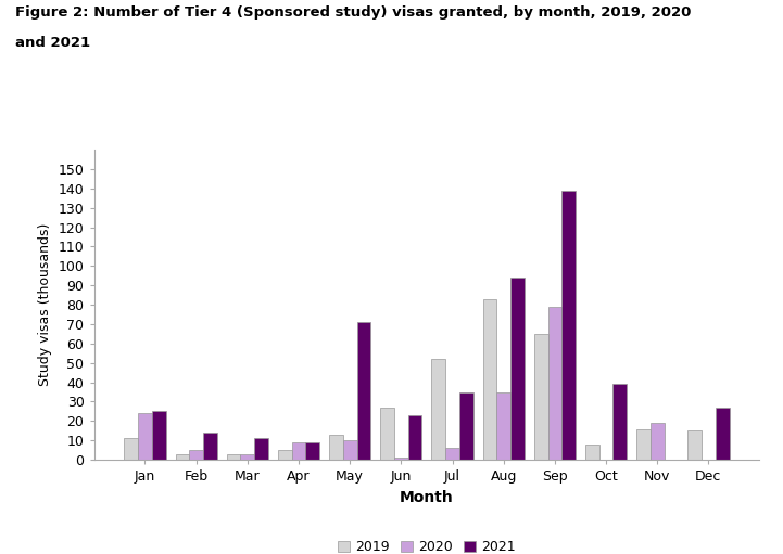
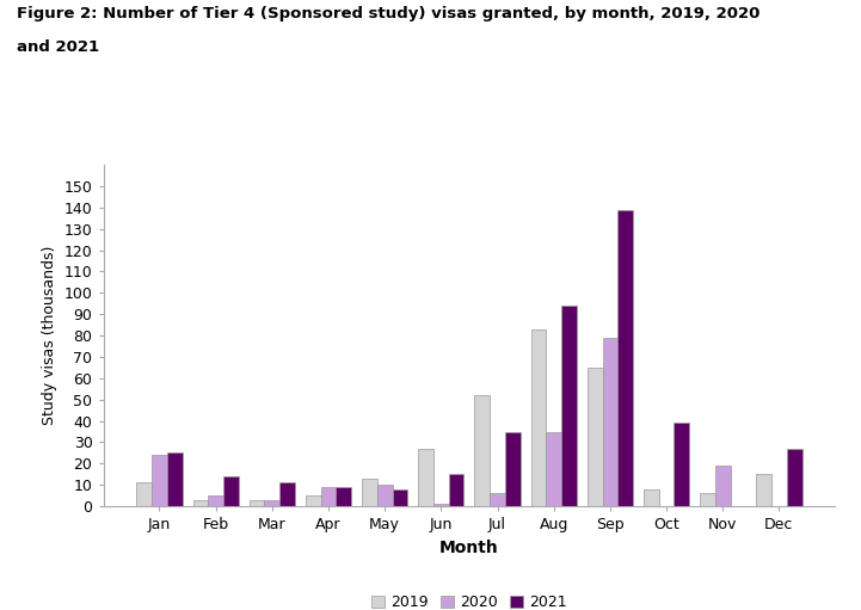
2021/May: 71 -> 8
2021/Jun: 23 -> 15
2019/Nov: 16 -> 6
